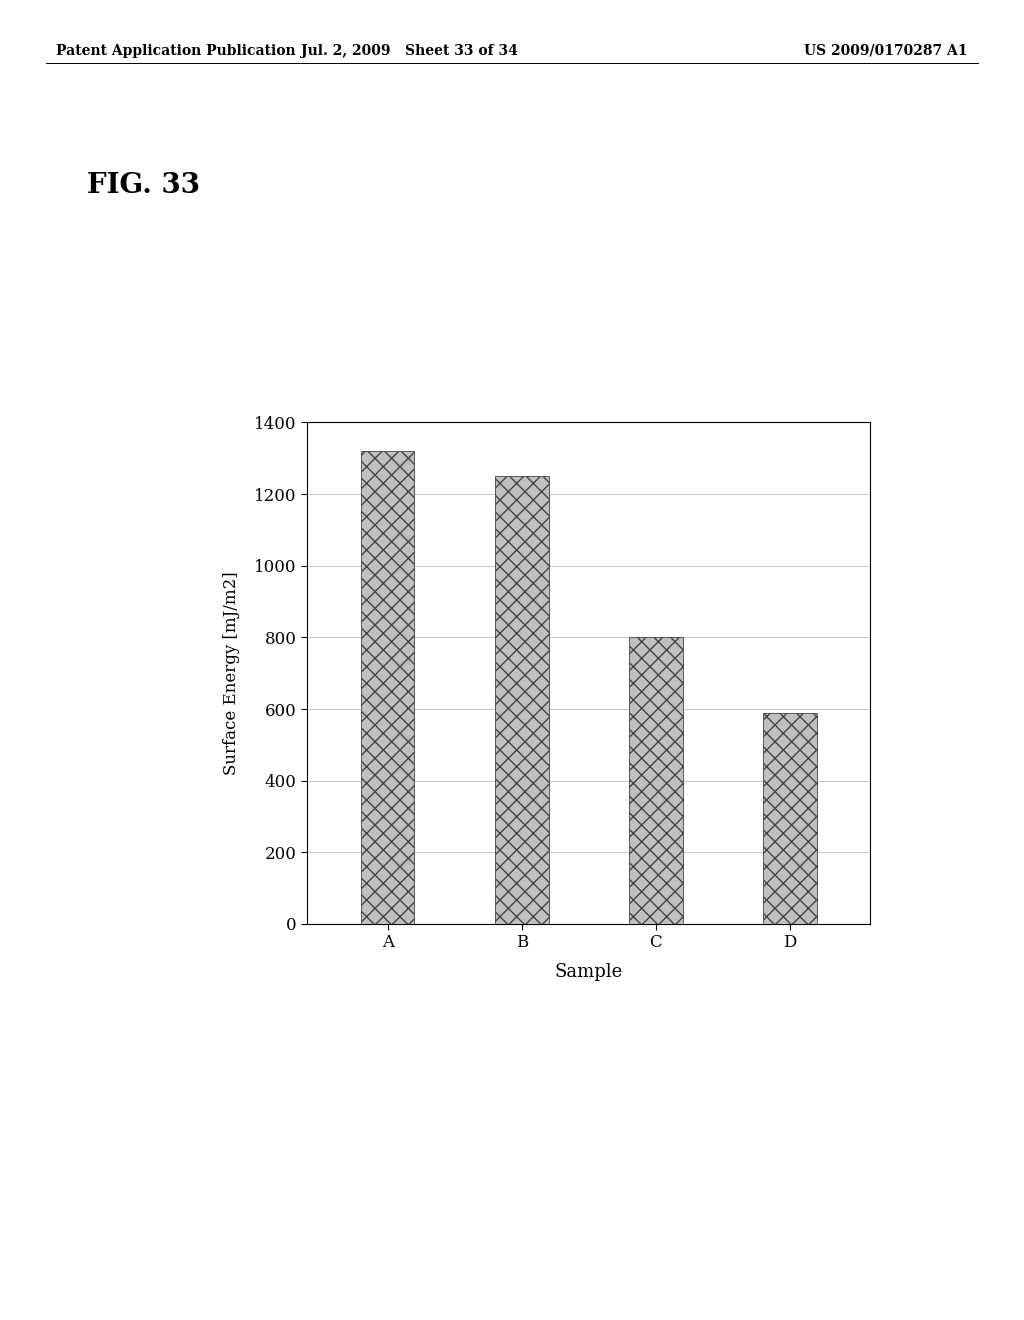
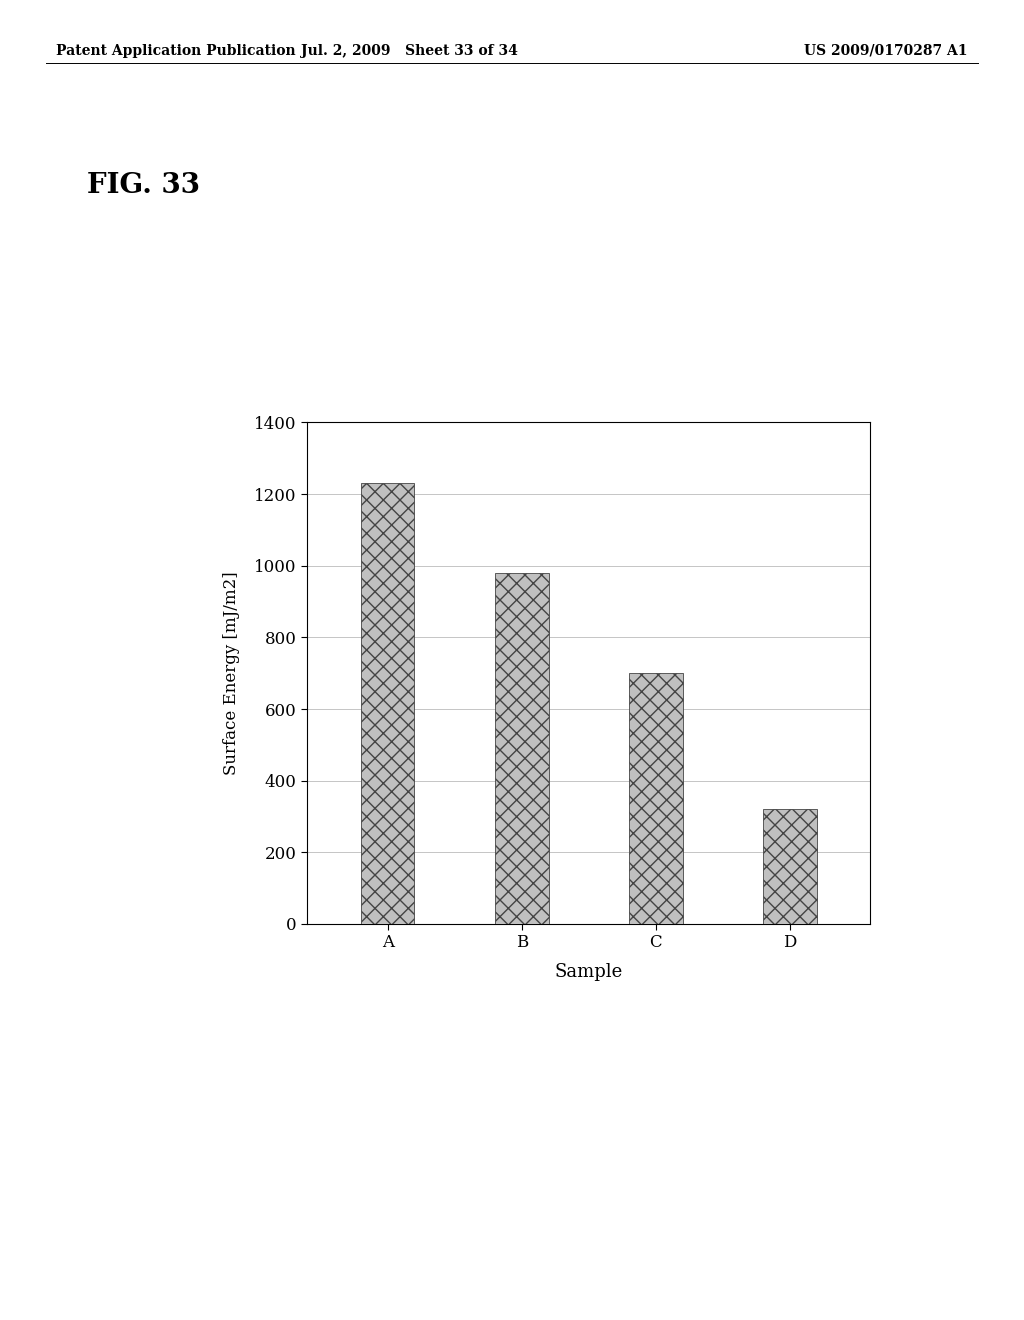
A: 1320 -> 1230
B: 1250 -> 980
C: 800 -> 700
D: 590 -> 320
